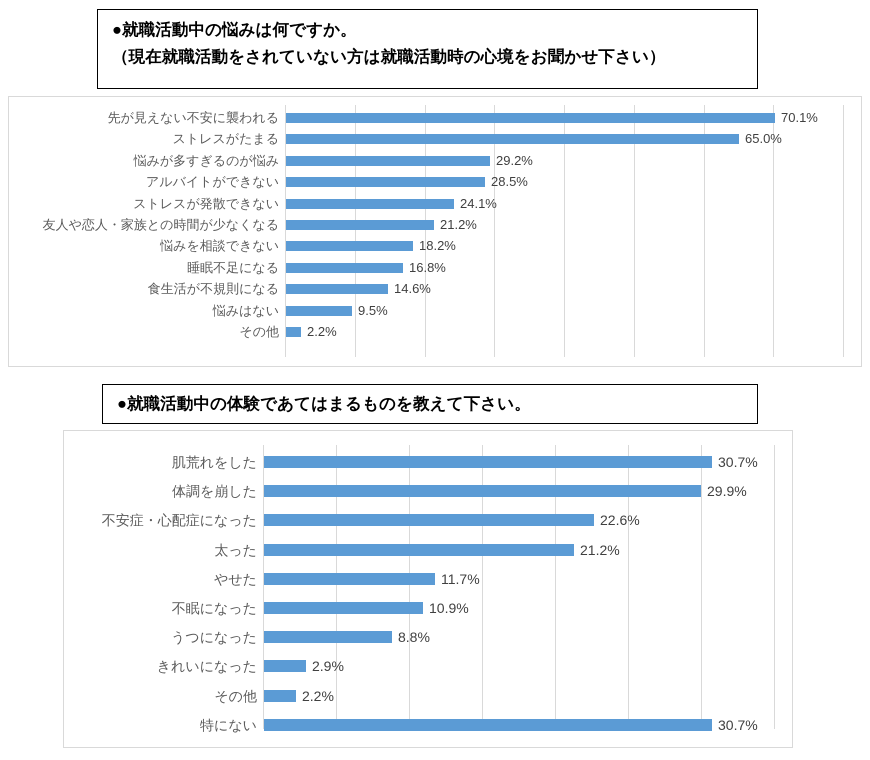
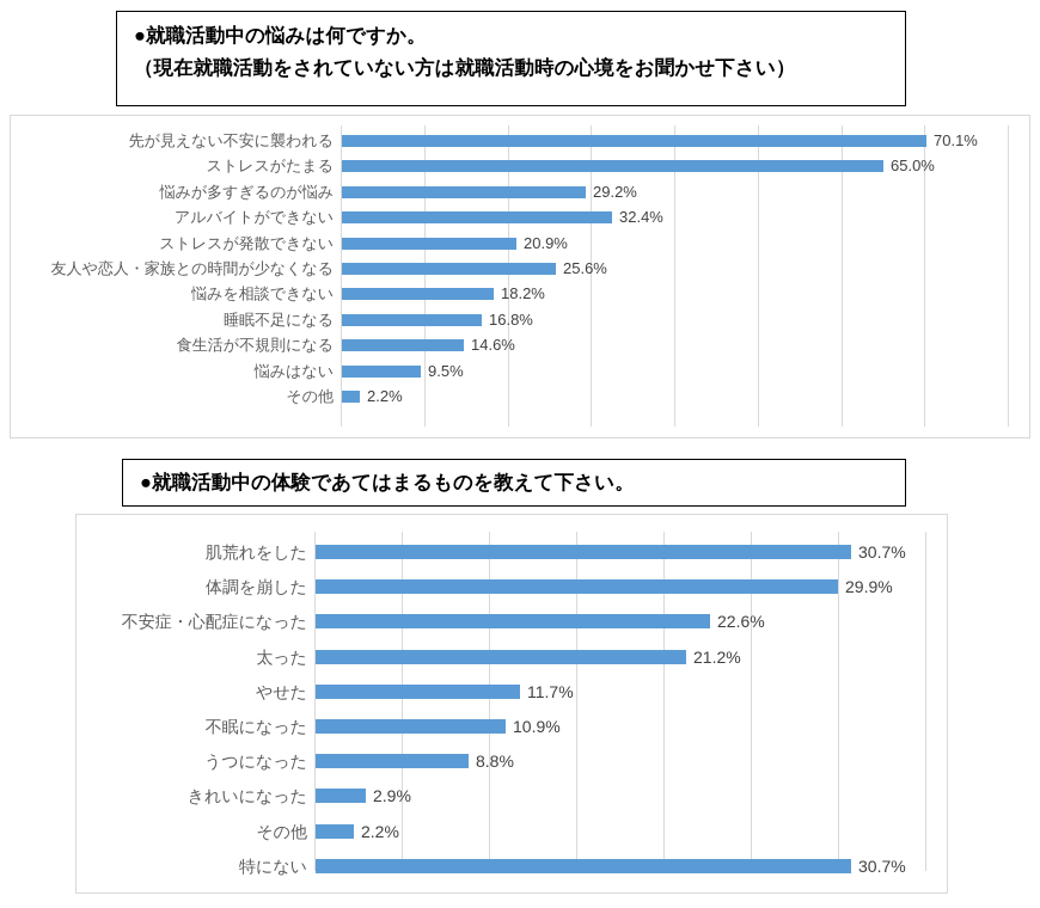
●就職活動中の悩みは何ですか。（現在就職活動をされていない方は就職活動時の心境をお聞かせ下さい）/アルバイトができない: 28.5% -> 32.4%
●就職活動中の悩みは何ですか。（現在就職活動をされていない方は就職活動時の心境をお聞かせ下さい）/ストレスが発散できない: 24.1% -> 20.9%
●就職活動中の悩みは何ですか。（現在就職活動をされていない方は就職活動時の心境をお聞かせ下さい）/友人や恋人・家族との時間が少なくなる: 21.2% -> 25.6%
